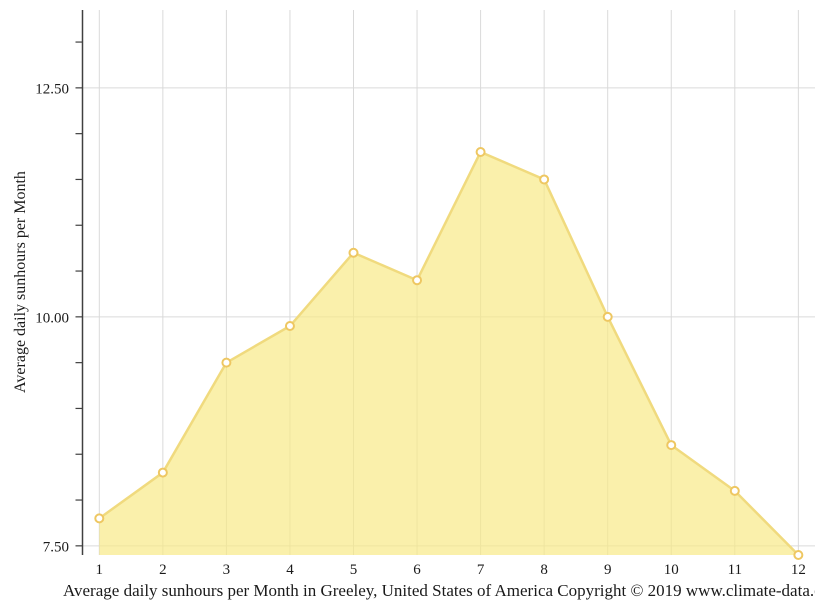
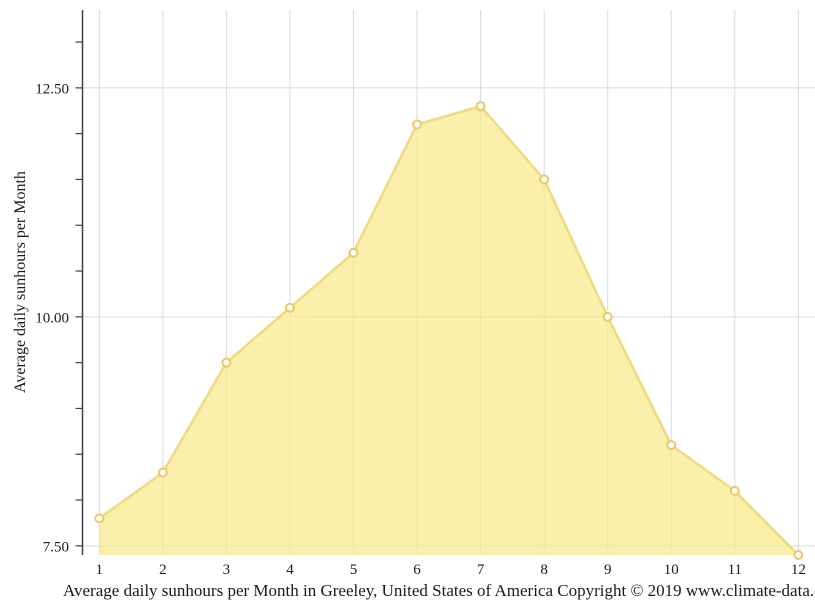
4: 9.9 -> 10.1
6: 10.4 -> 12.1
7: 11.8 -> 12.3
